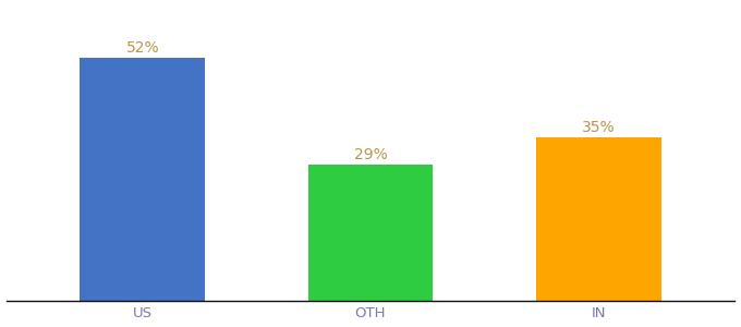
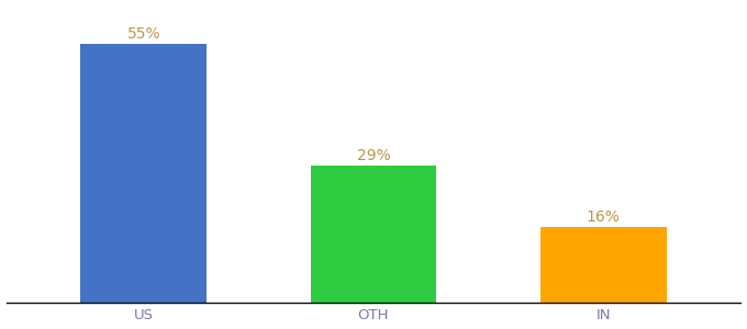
US: 52% -> 55%
IN: 35% -> 16%
